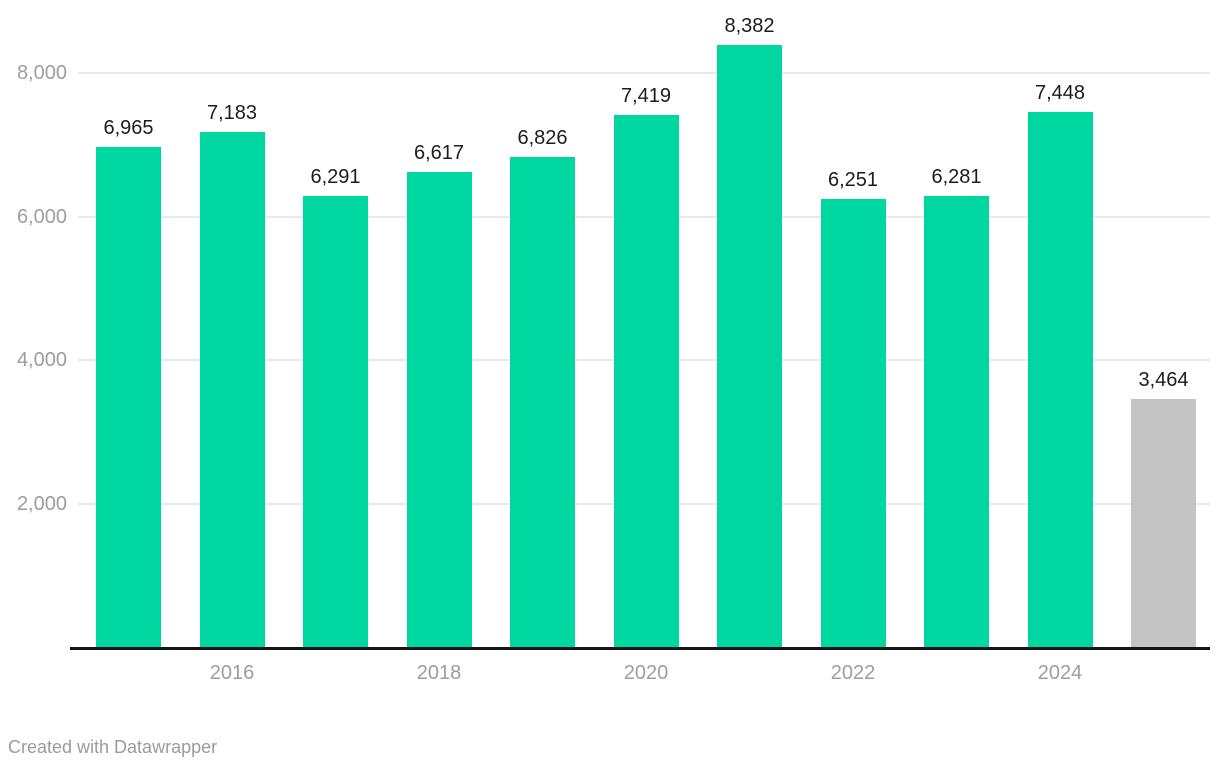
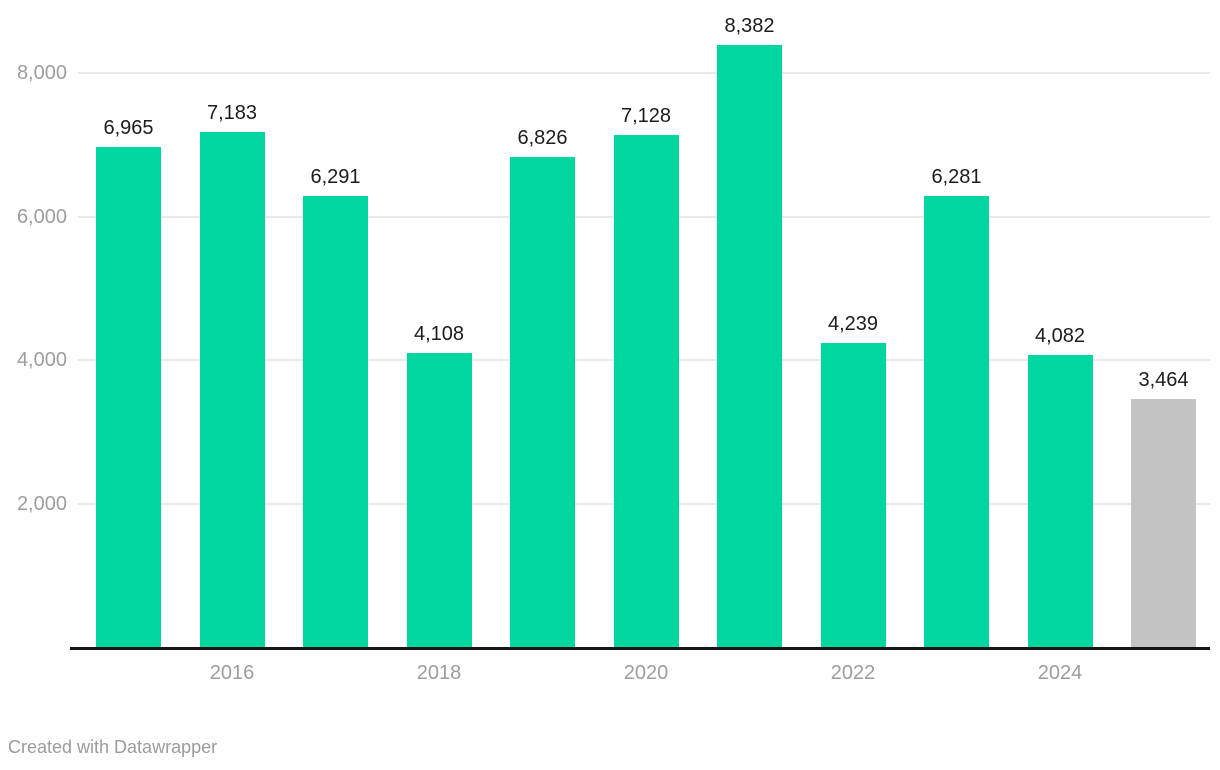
2018: 6,617 -> 4,108
2020: 7,419 -> 7,128
2022: 6,251 -> 4,239
2024: 7,448 -> 4,082
